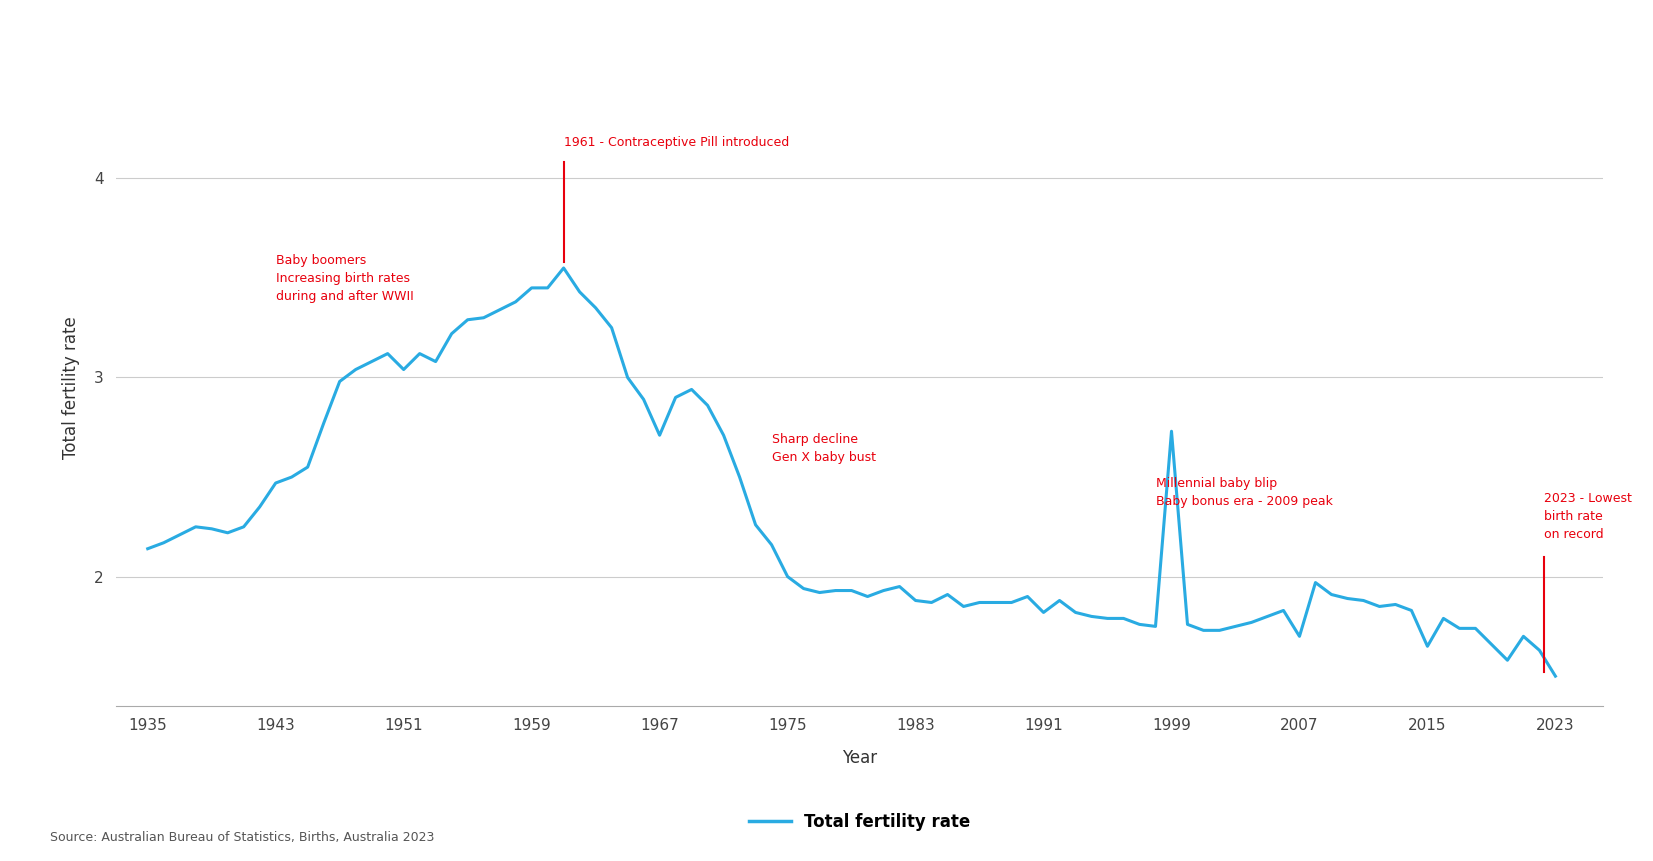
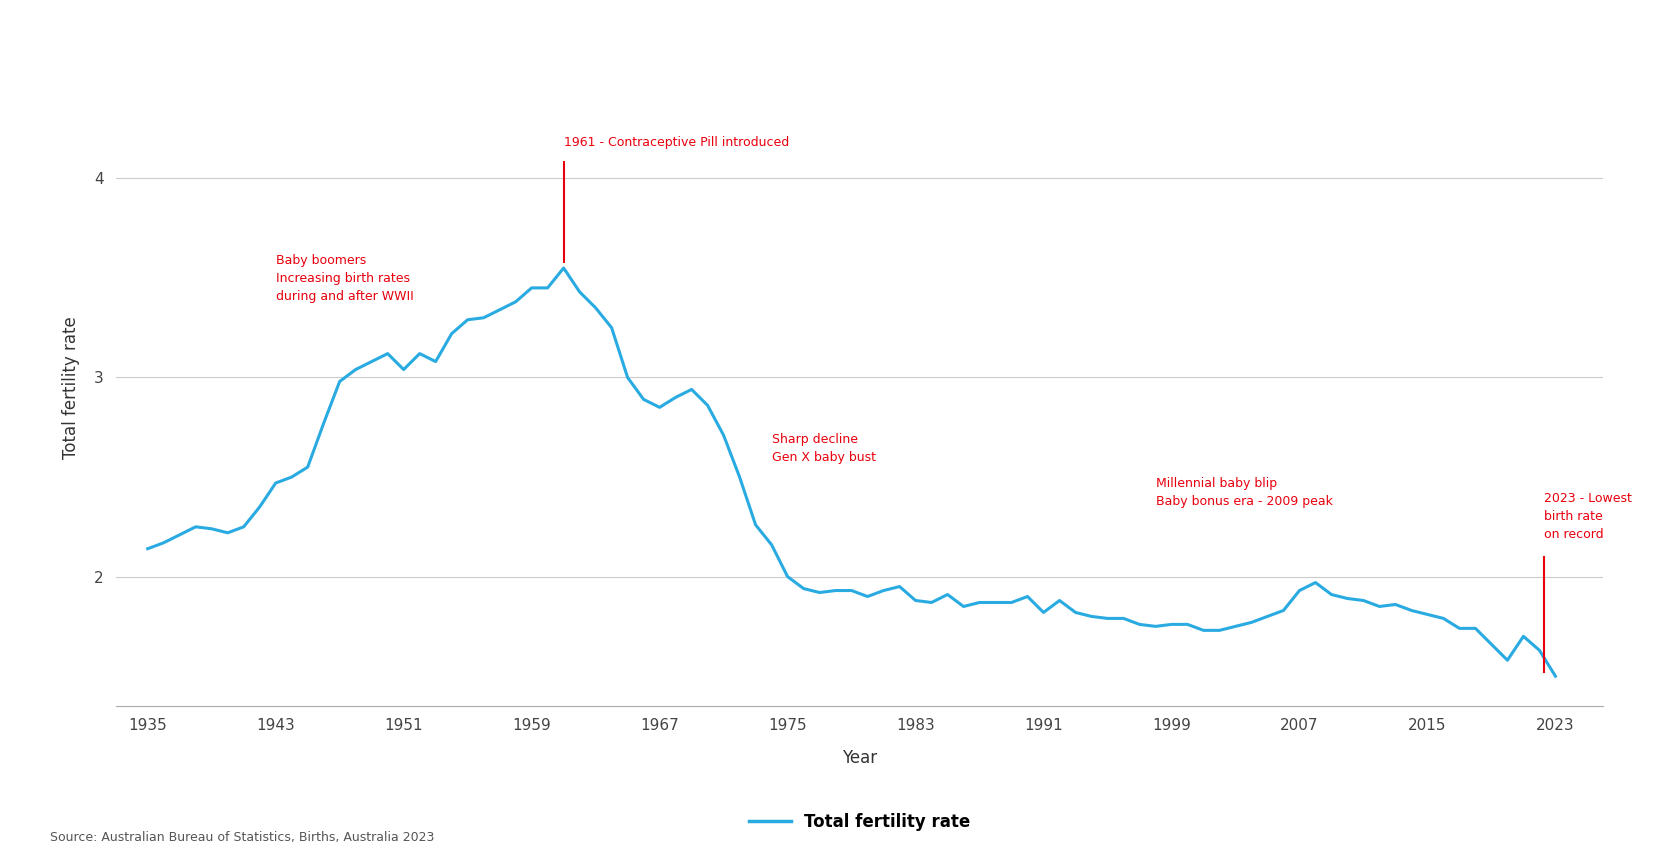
1967: 2.71 -> 2.85
1999: 2.73 -> 1.76
2007: 1.70 -> 1.93
2015: 1.65 -> 1.81
